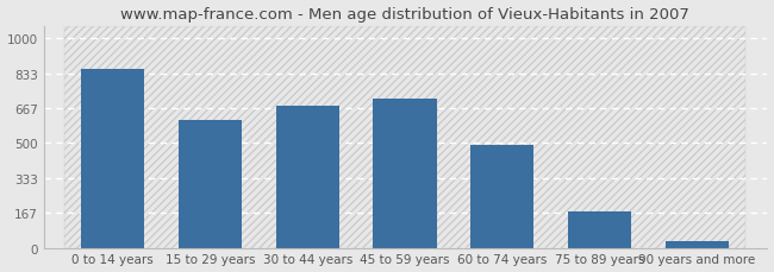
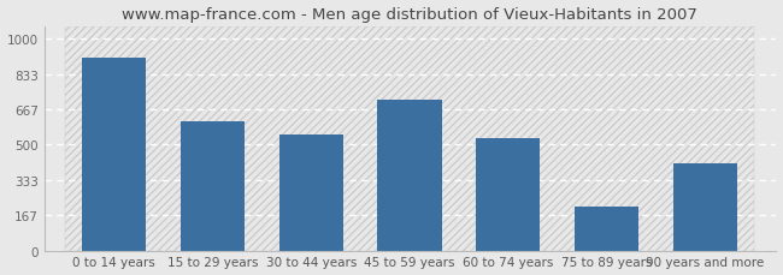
0 to 14 years: 860 -> 910
30 to 44 years: 680 -> 550
60 to 74 years: 490 -> 530
75 to 89 years: 180 -> 210
90 years and more: 30 -> 410
